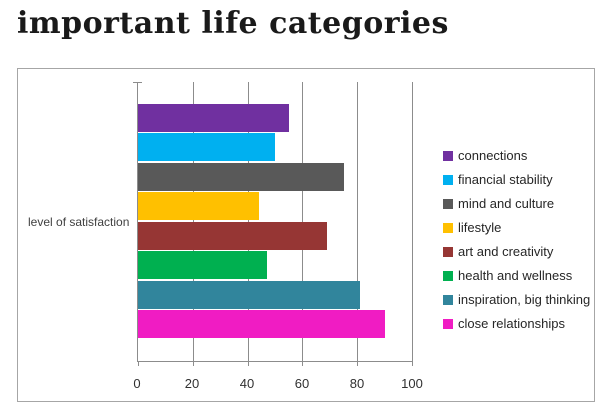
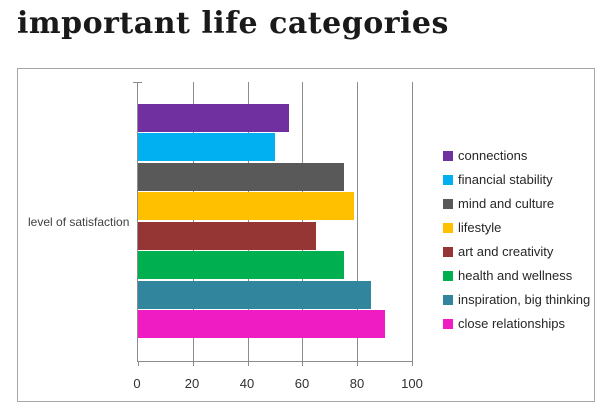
lifestyle: 44 -> 79
art and creativity: 69 -> 65
health and wellness: 47 -> 75
inspiration, big thinking: 81 -> 85
